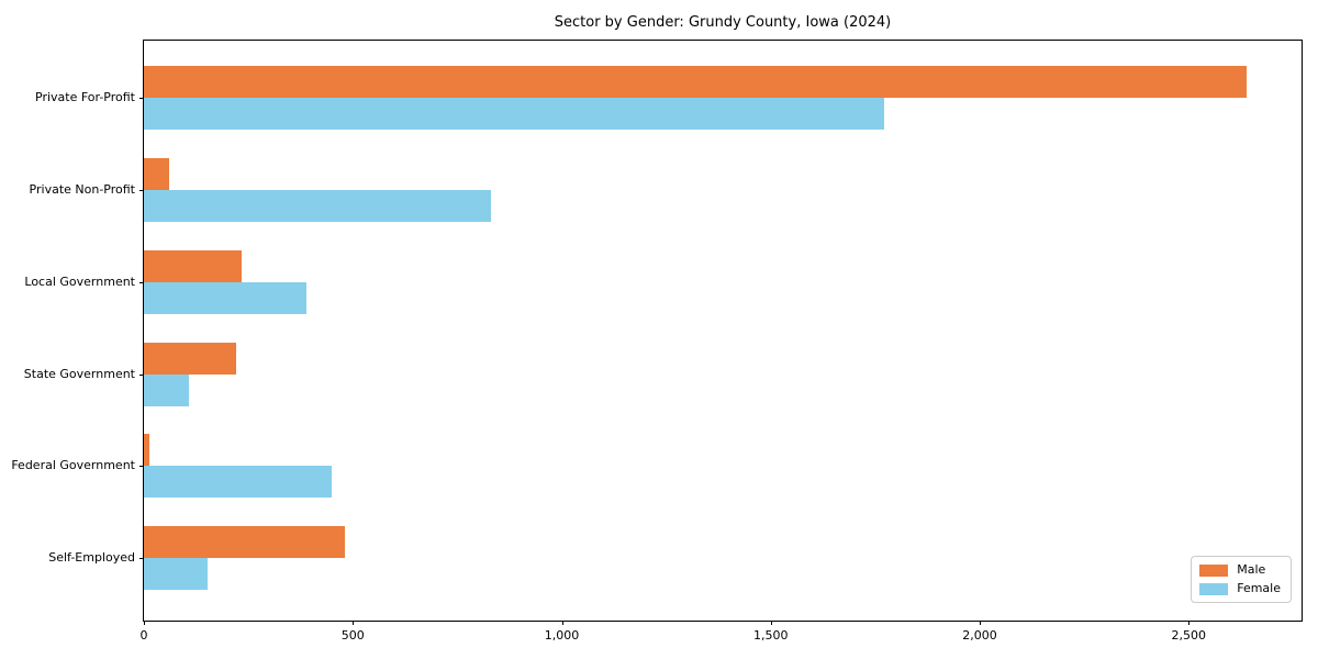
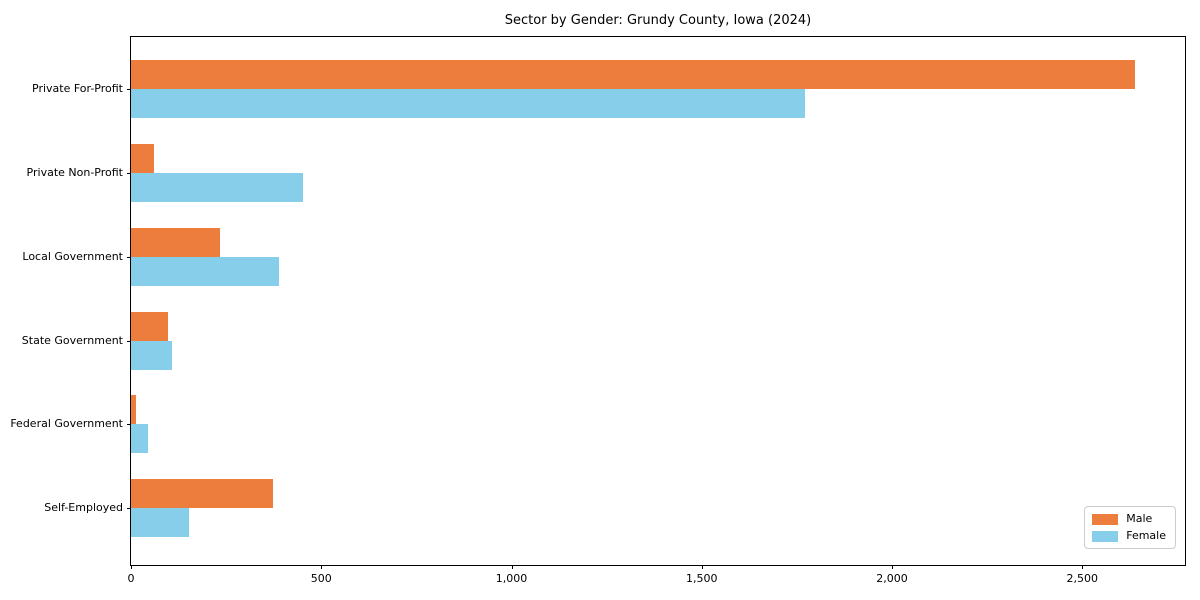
Female/Private Non-Profit: 830 -> 450
Male/State Government: 220 -> 100
Female/Federal Government: 450 -> 40
Male/Self-Employed: 480 -> 370
